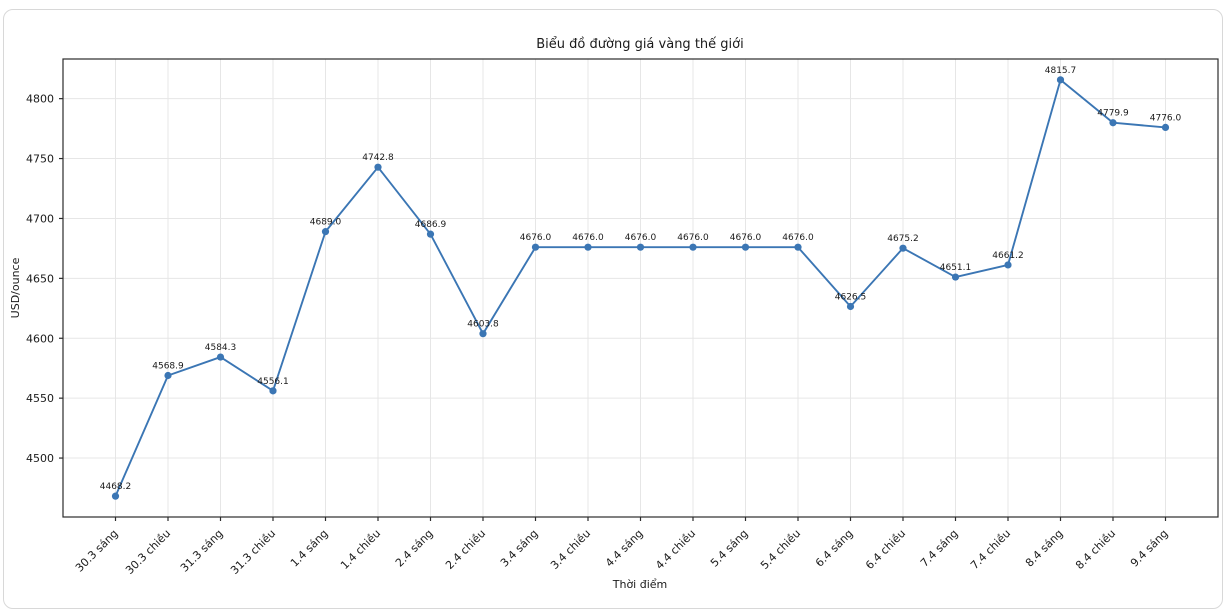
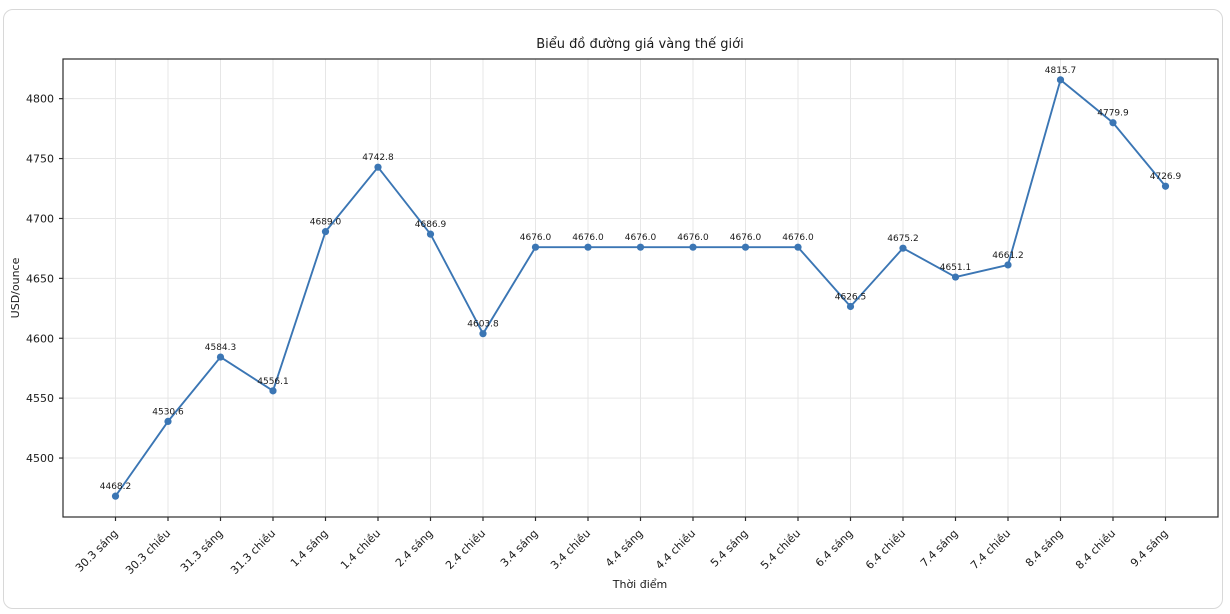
30.3 chiều: 4568.9 -> 4530.6
9.4 sáng: 4776.0 -> 4726.9
